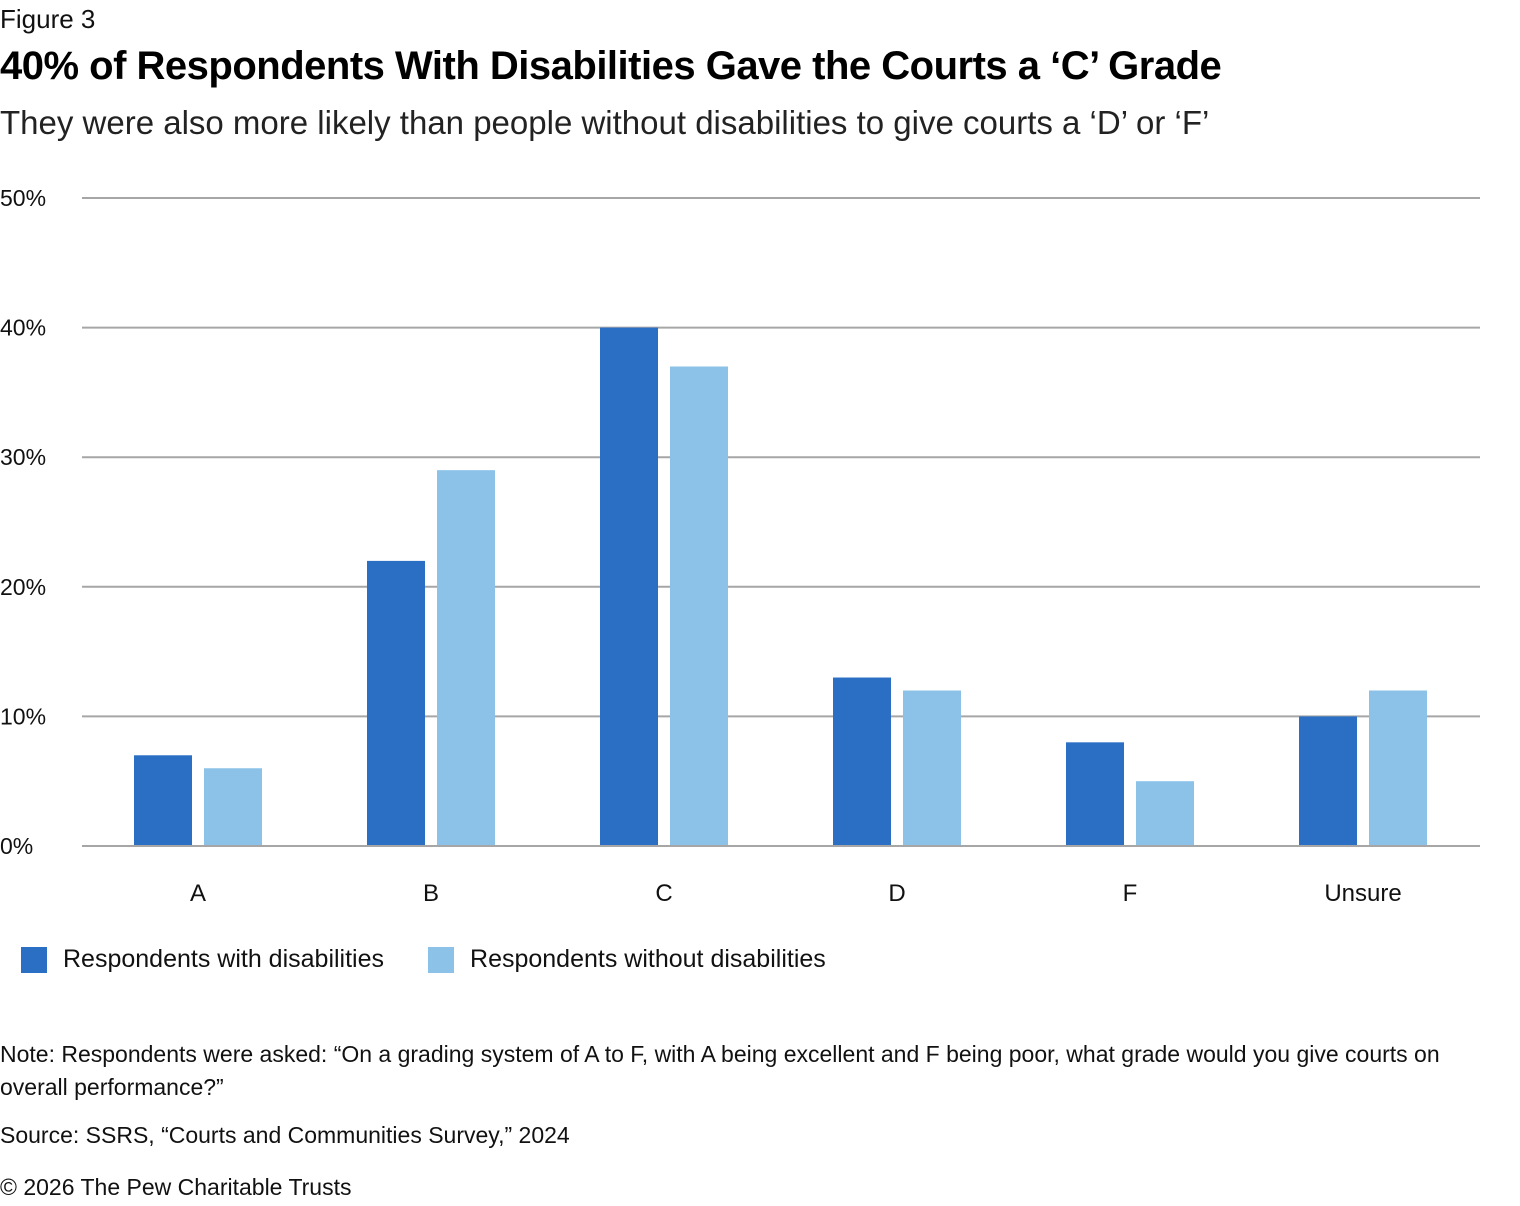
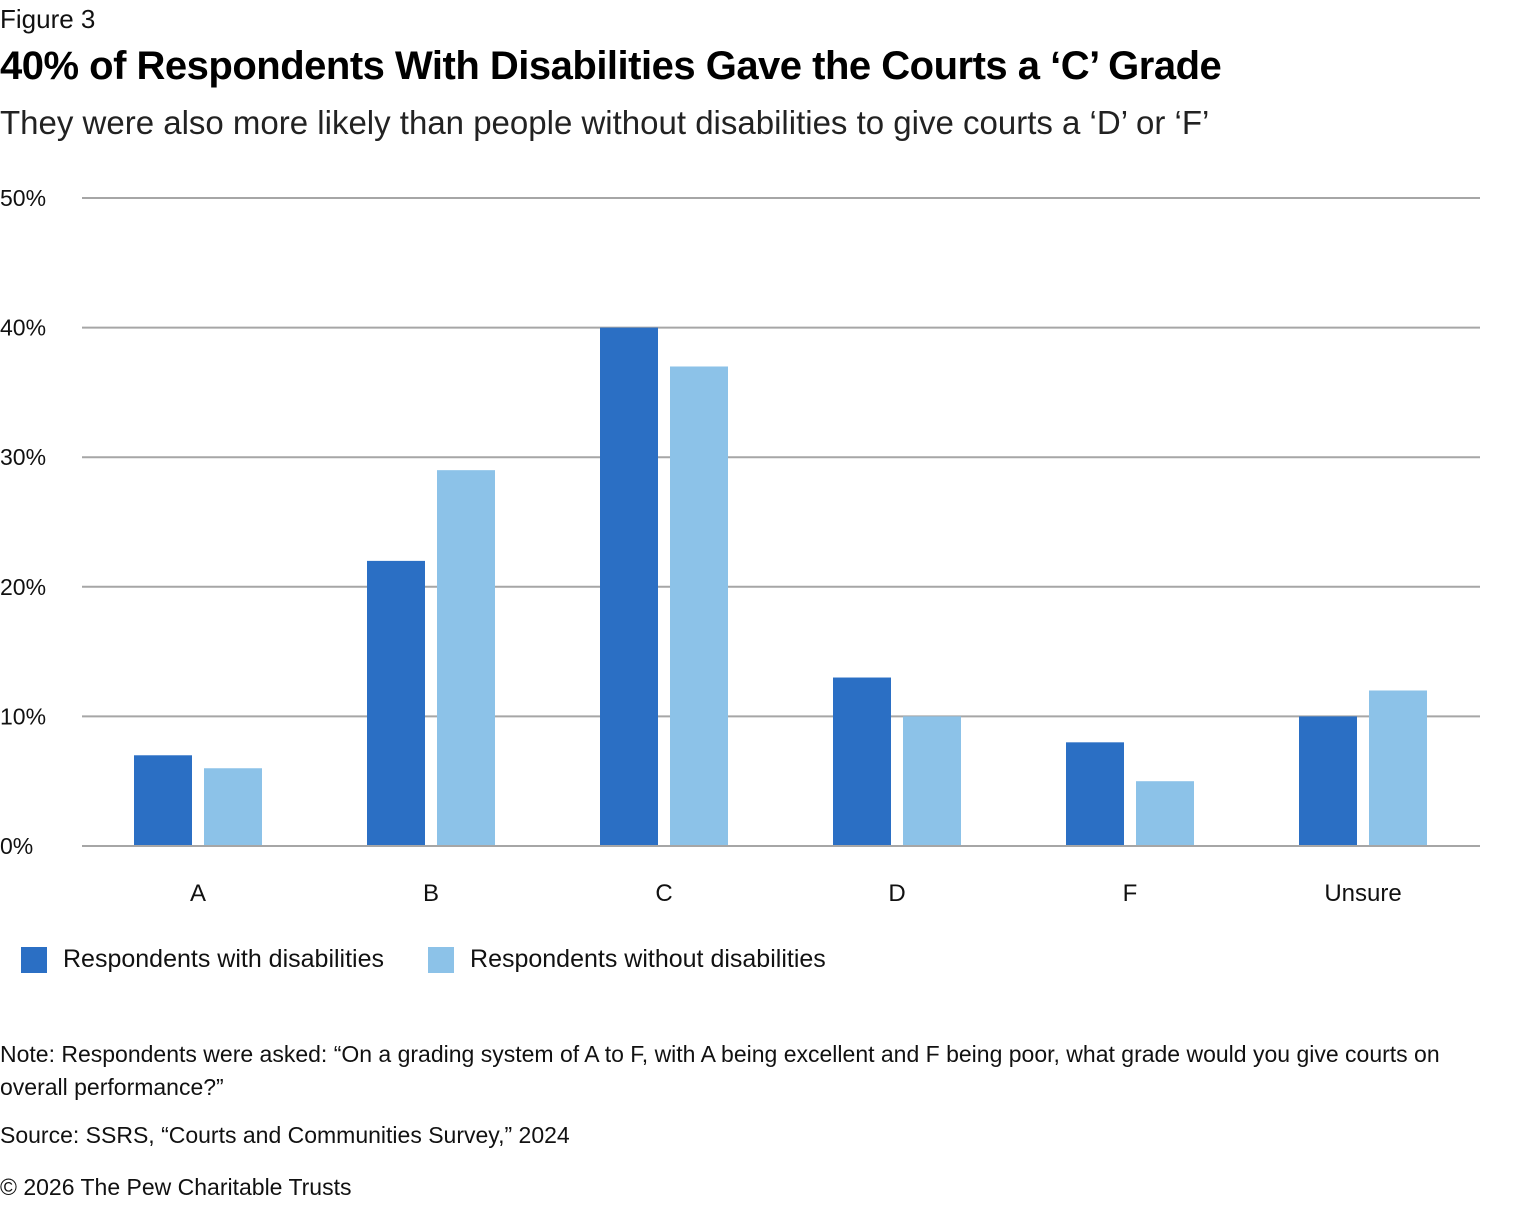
Respondents without disabilities/D: 12% -> 10%
